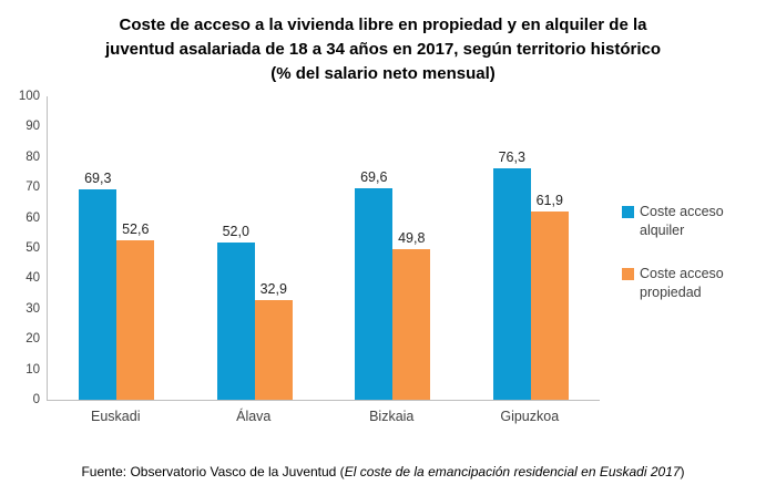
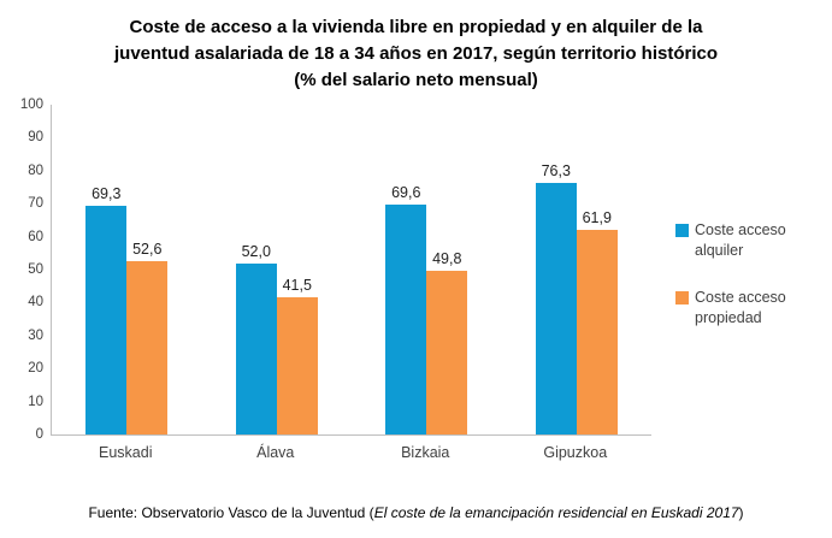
Coste acceso propiedad/Álava: 32,9 -> 41,5
